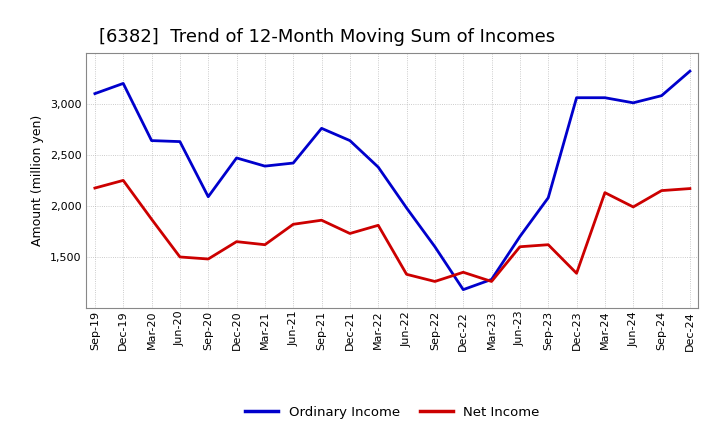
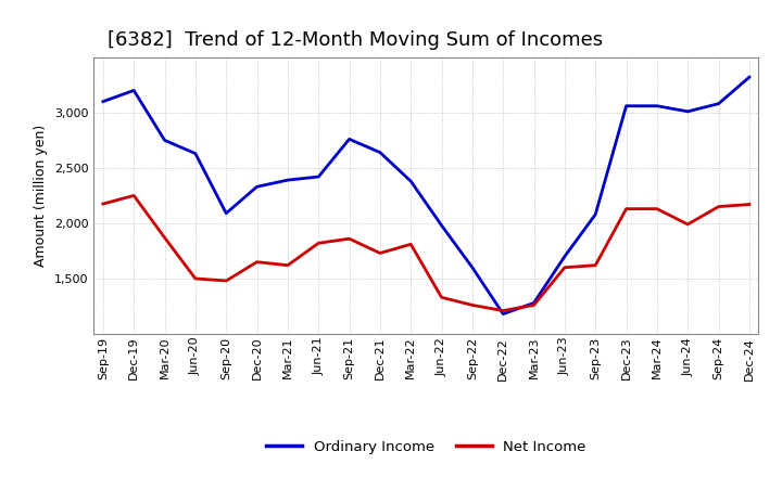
Ordinary Income/Mar-20: 2,640 -> 2,750
Ordinary Income/Dec-20: 2,470 -> 2,330
Net Income/Dec-22: 1,350 -> 1,210
Net Income/Dec-23: 1,340 -> 2,130
